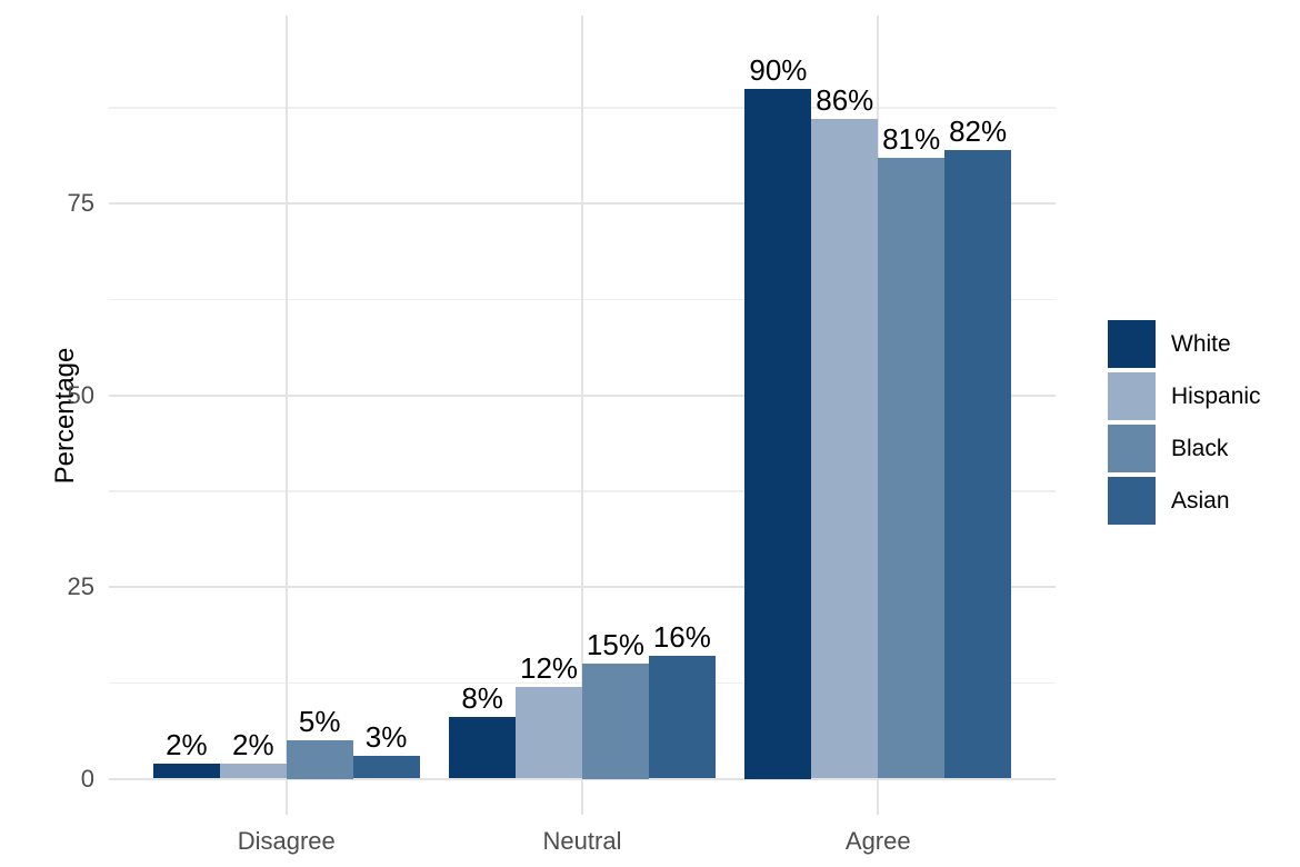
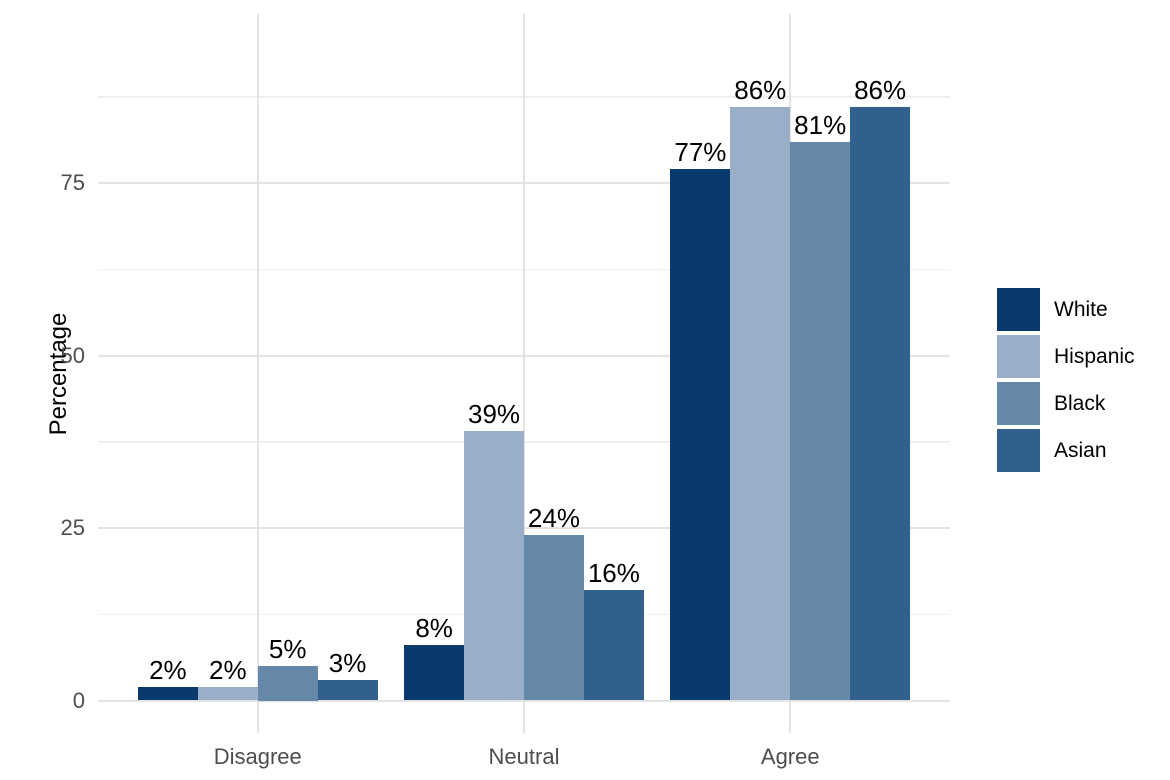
Hispanic/Neutral: 12% -> 39%
Black/Neutral: 15% -> 24%
White/Agree: 90% -> 77%
Asian/Agree: 82% -> 86%
